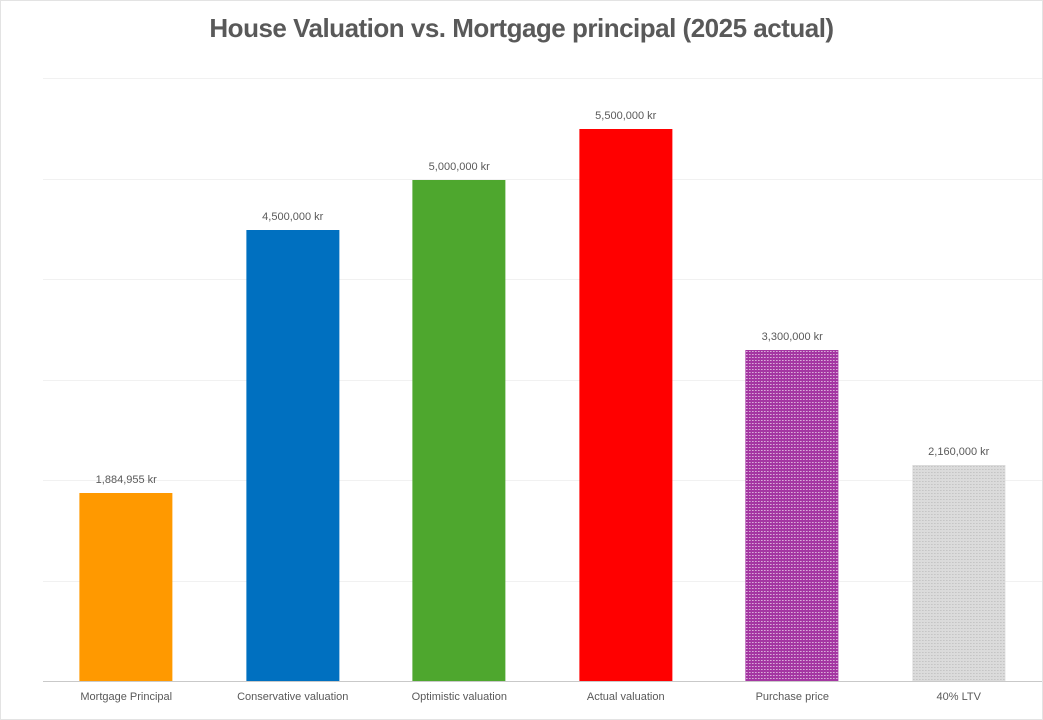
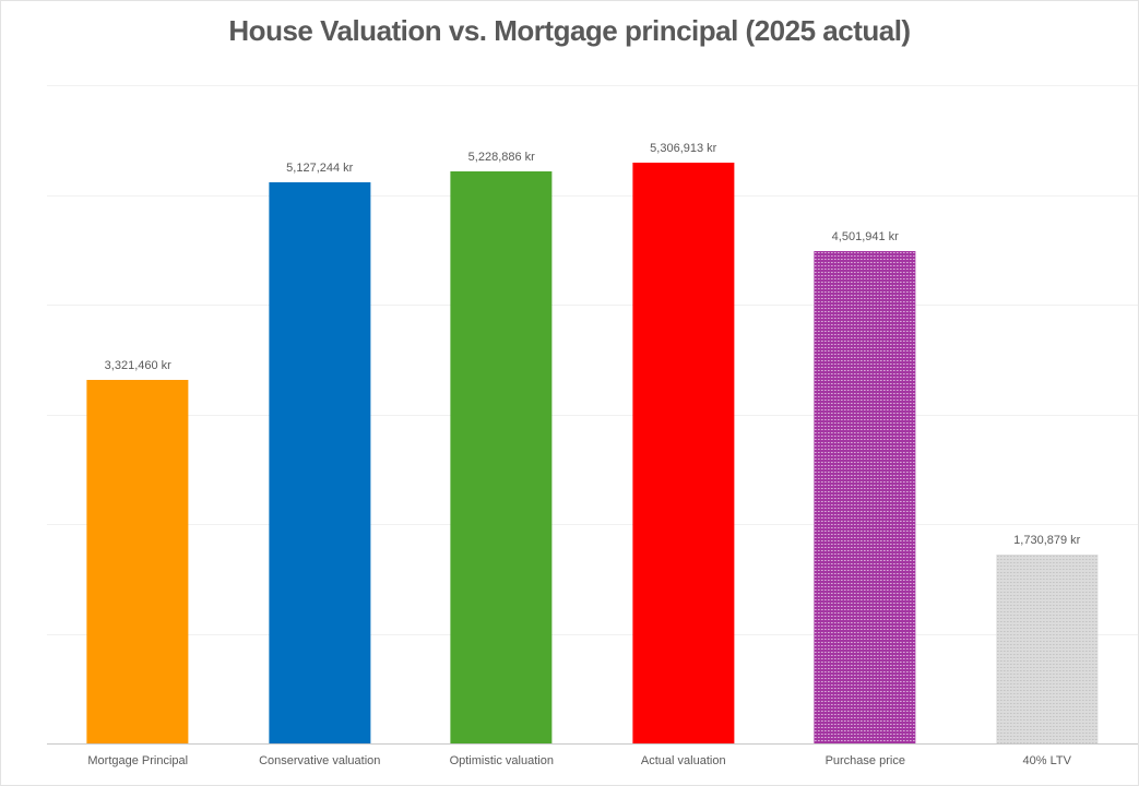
Mortgage Principal: 1,884,955 -> 3,321,460
Conservative valuation: 4,500,000 -> 5,127,244
Optimistic valuation: 5,000,000 -> 5,228,886
Actual valuation: 5,500,000 -> 5,306,913
Purchase price: 3,300,000 -> 4,501,941
40% LTV: 2,160,000 -> 1,730,879
